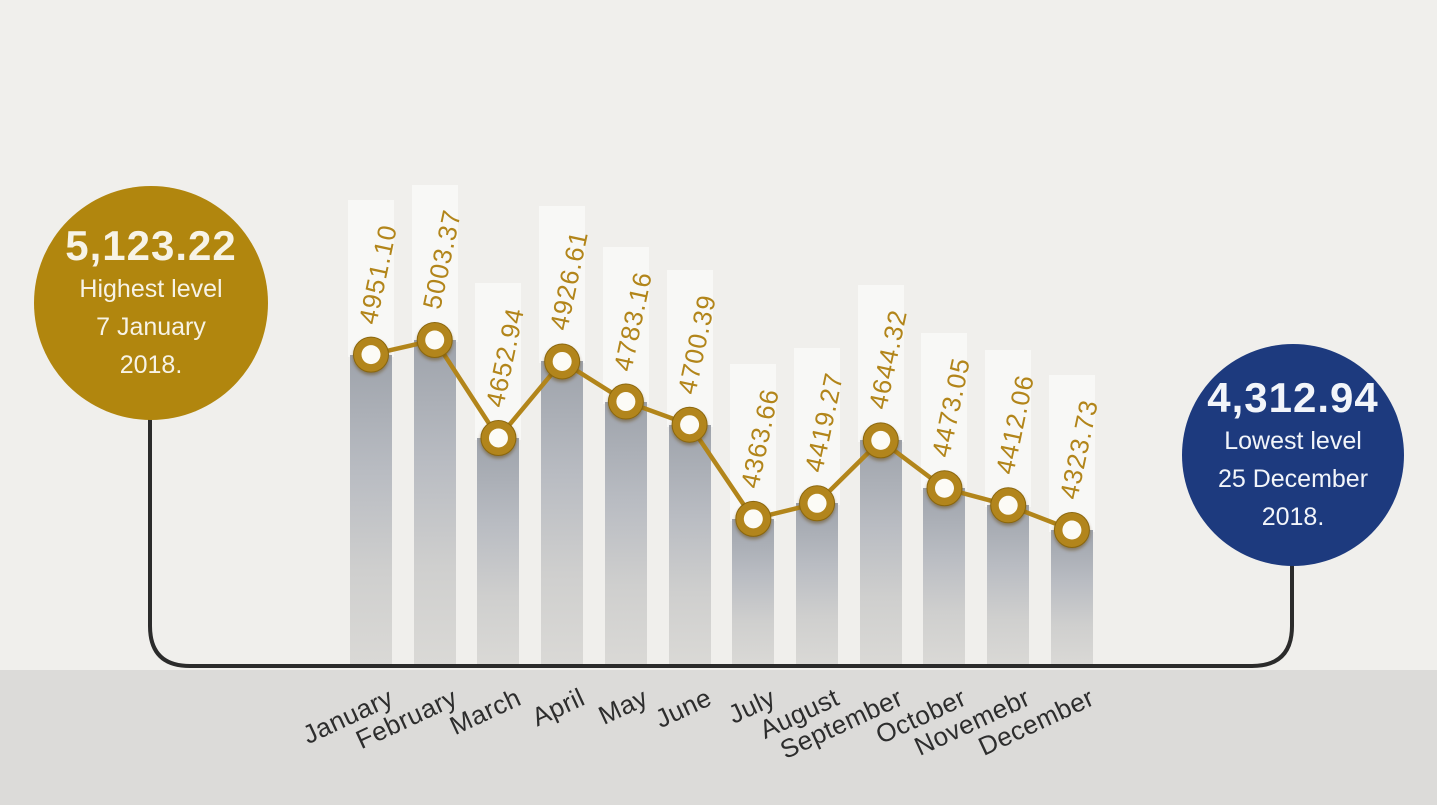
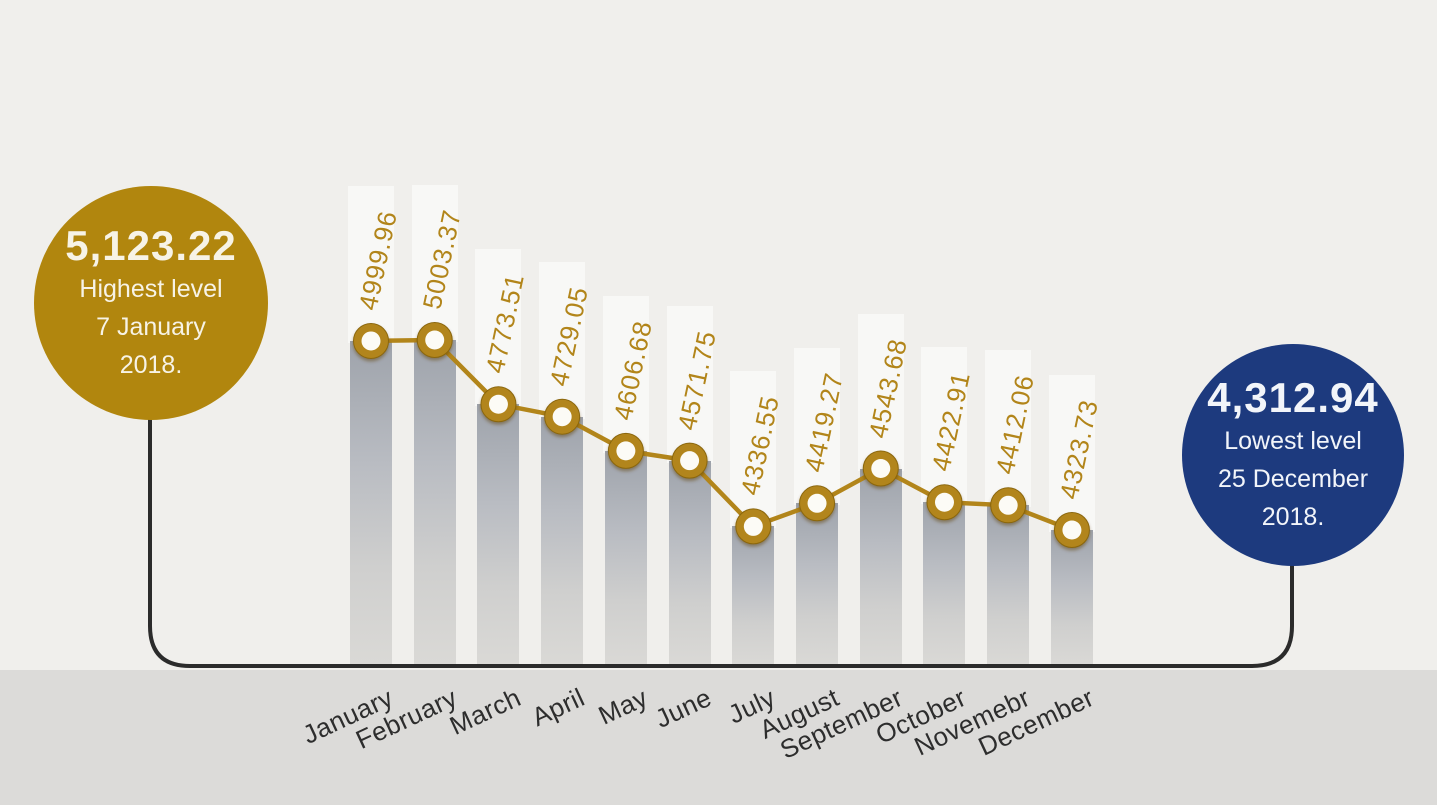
January: 4951.10 -> 4999.96
March: 4652.94 -> 4773.51
April: 4926.61 -> 4729.05
May: 4783.16 -> 4606.68
June: 4700.39 -> 4571.75
July: 4363.66 -> 4336.55
September: 4644.32 -> 4543.68
October: 4473.05 -> 4422.91
